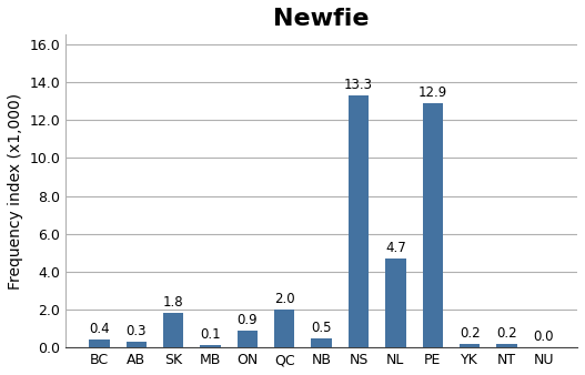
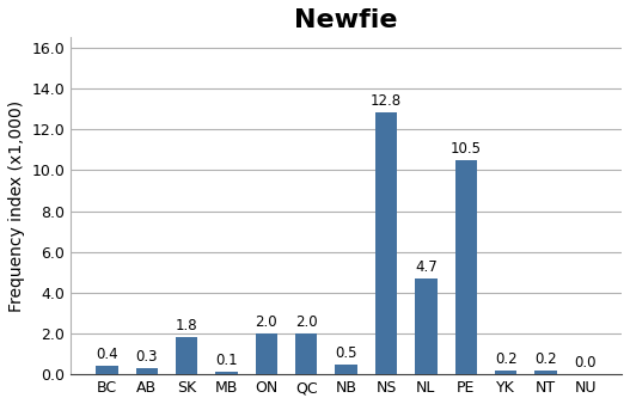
ON: 0.9 -> 2.0
NS: 13.3 -> 12.8
PE: 12.9 -> 10.5
